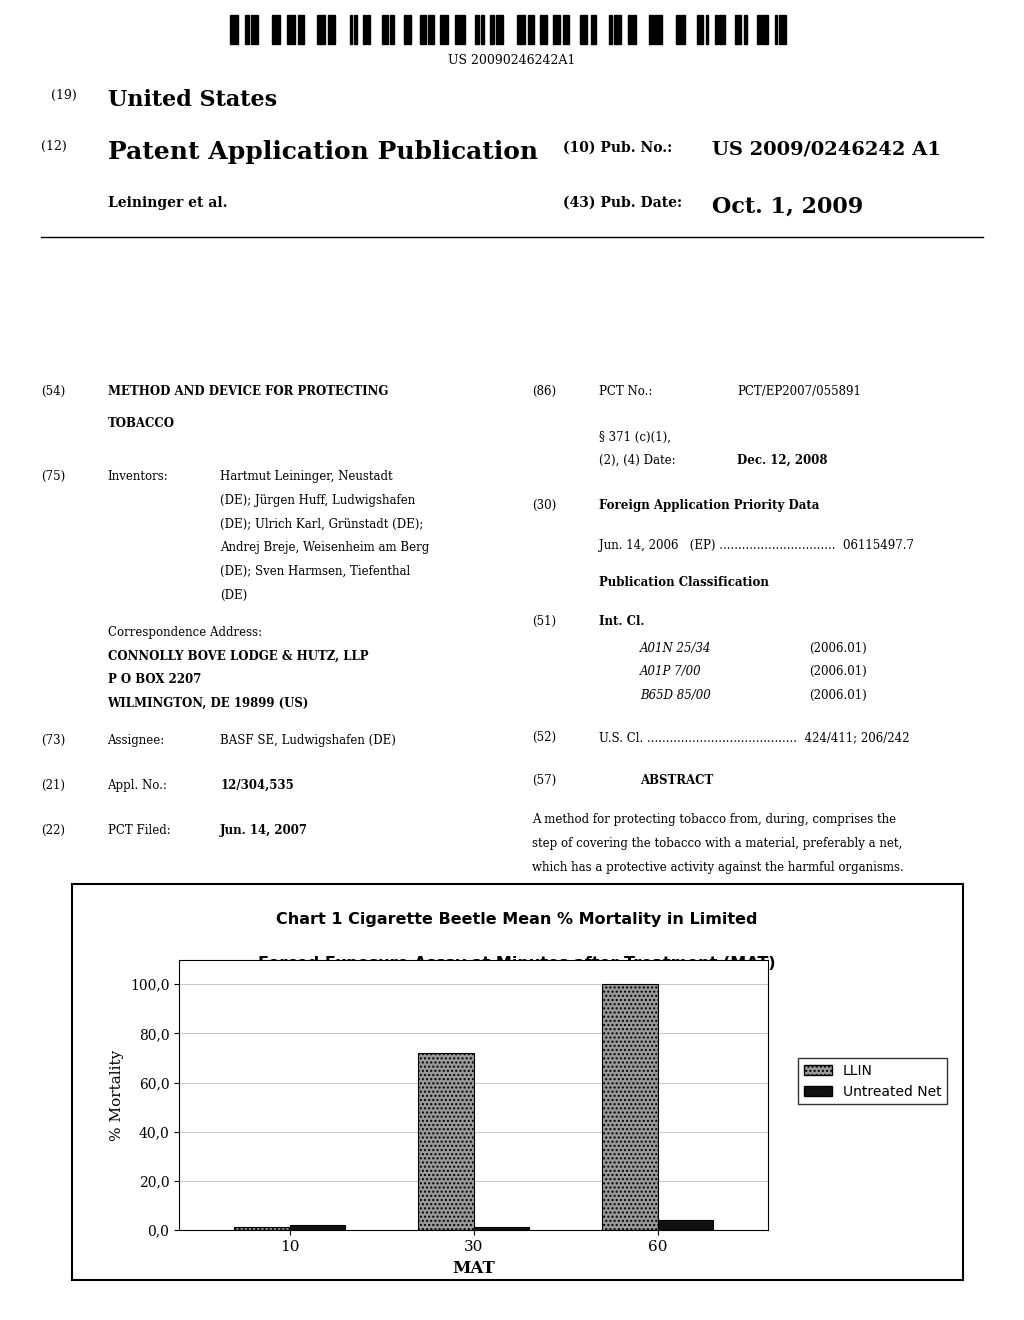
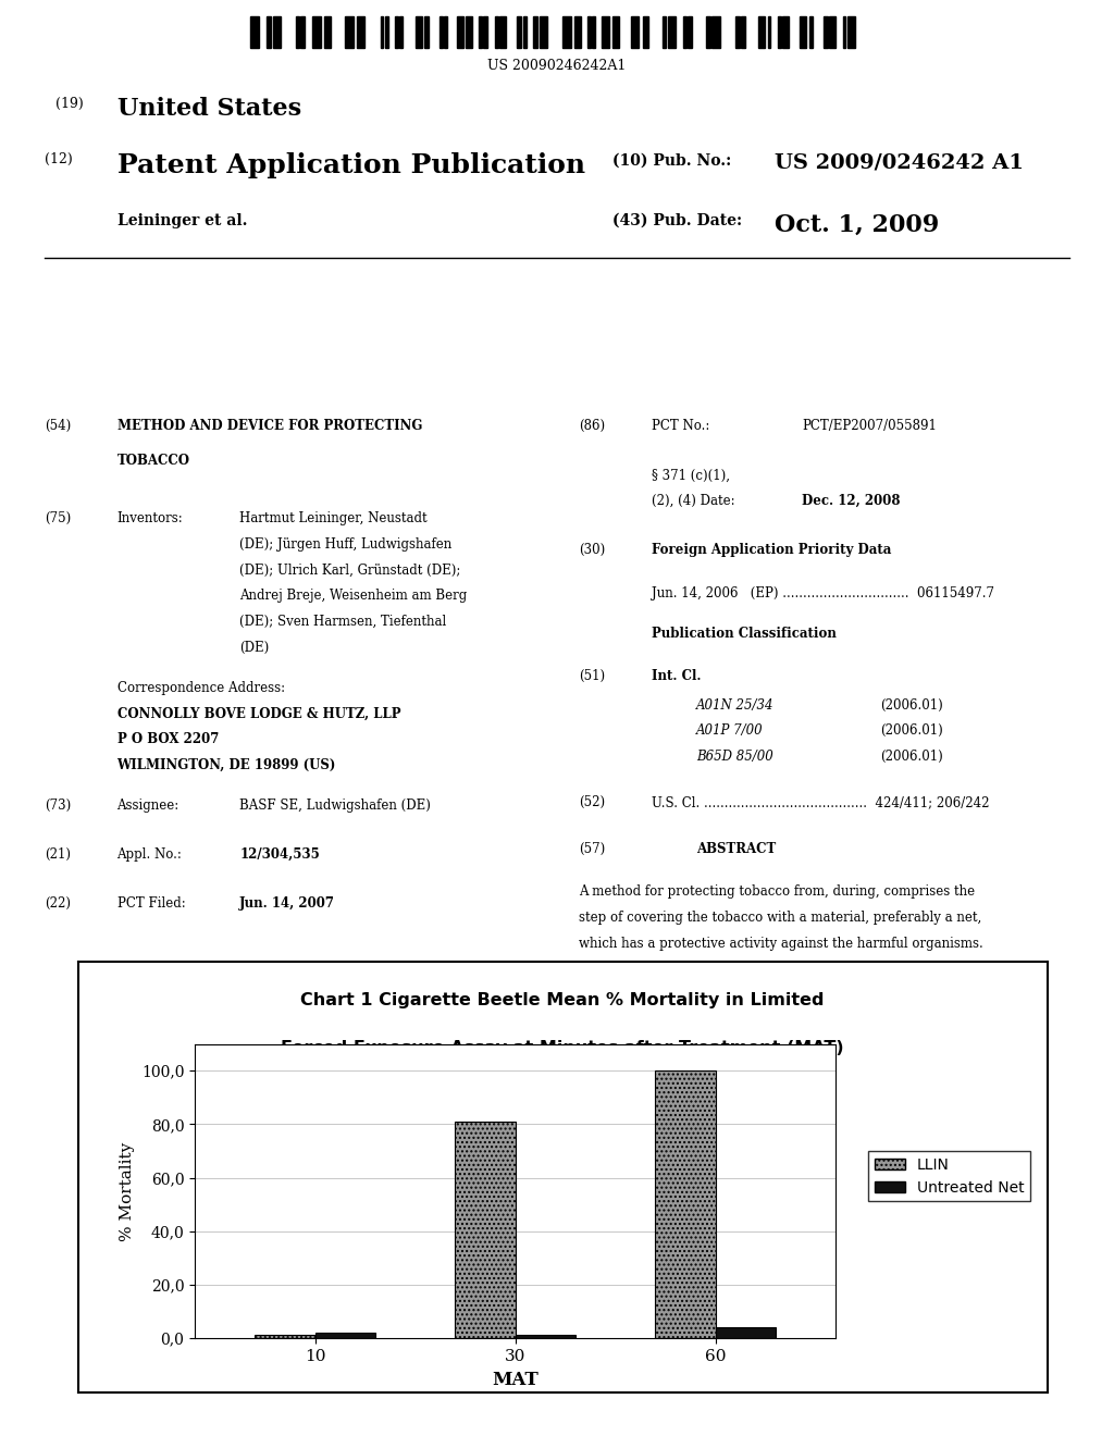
LLIN/30: 72,0 -> 81,0
